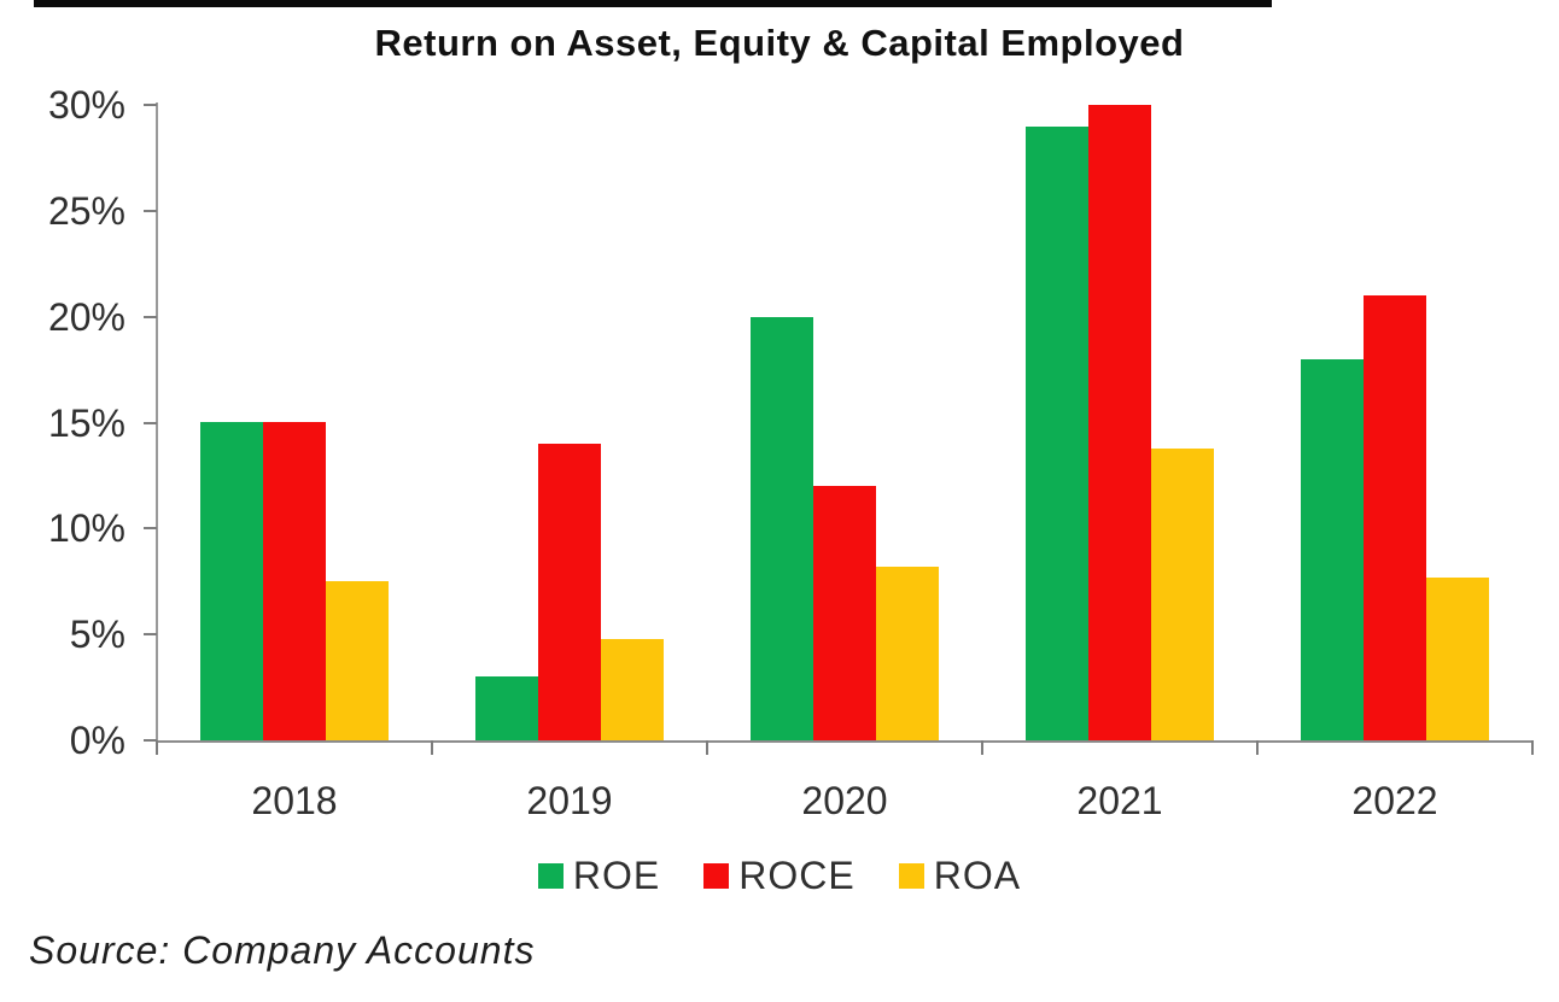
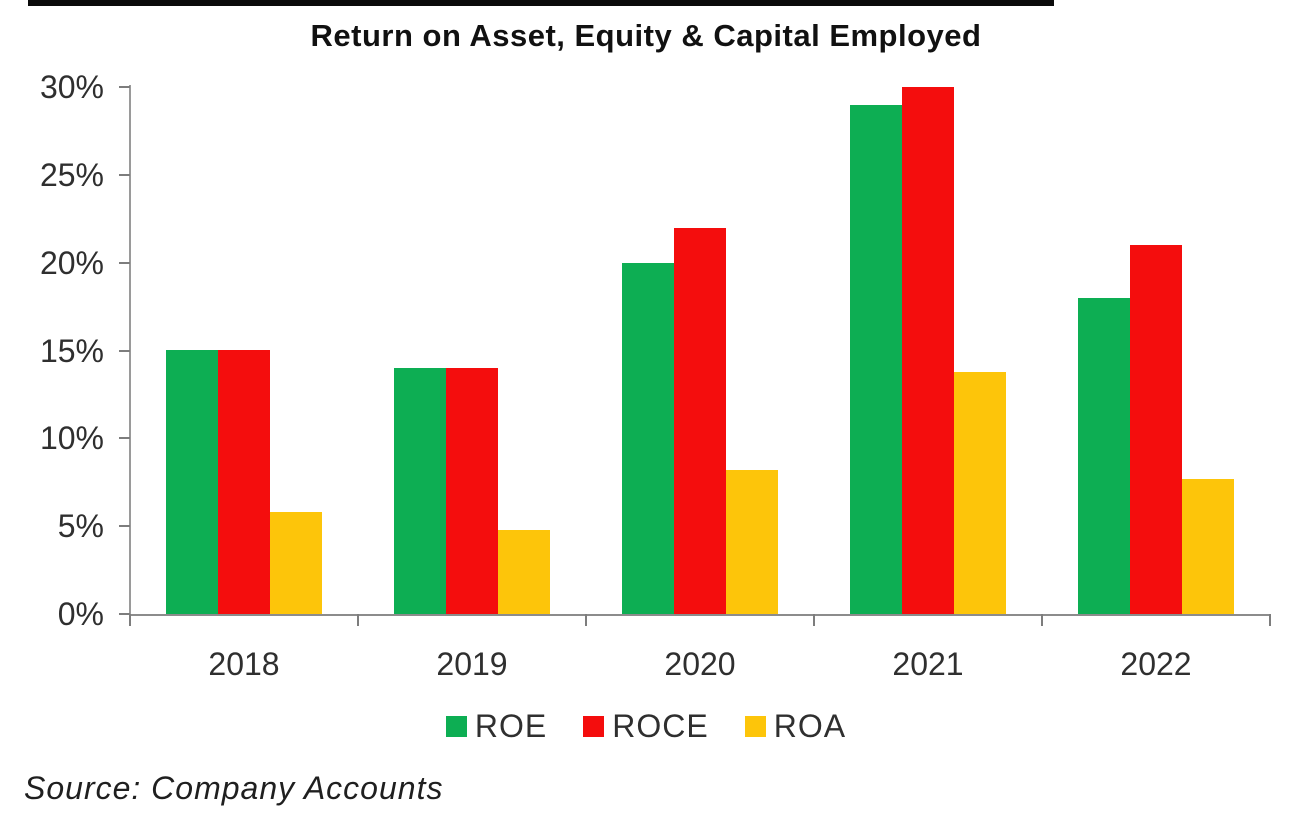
ROA/2018: 7.5% -> 5.8%
ROE/2019: 3% -> 14%
ROCE/2020: 12% -> 22%
